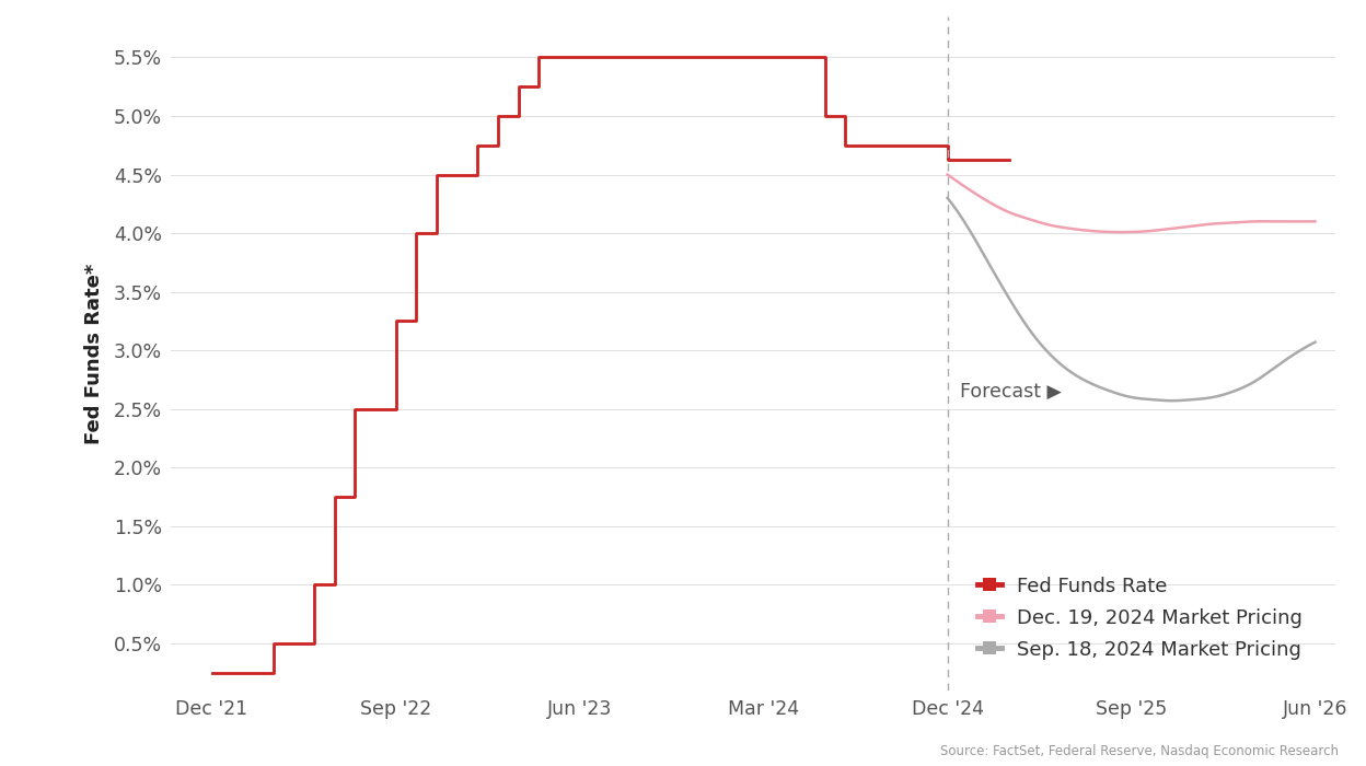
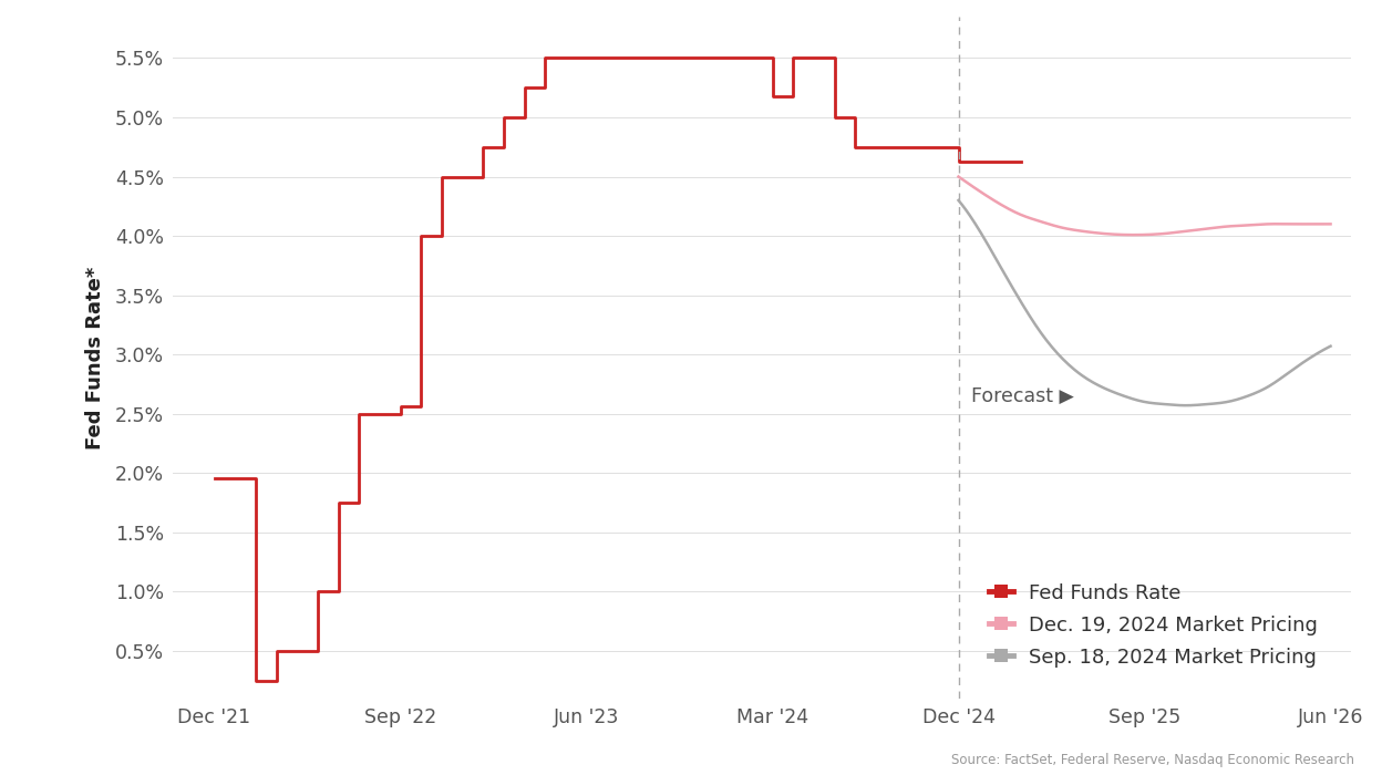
Fed Funds Rate/Dec '21: 0.25% -> 1.96%
Fed Funds Rate/Sep '22: 3.25% -> 2.56%
Fed Funds Rate/Mar '24: 5.50% -> 5.18%
